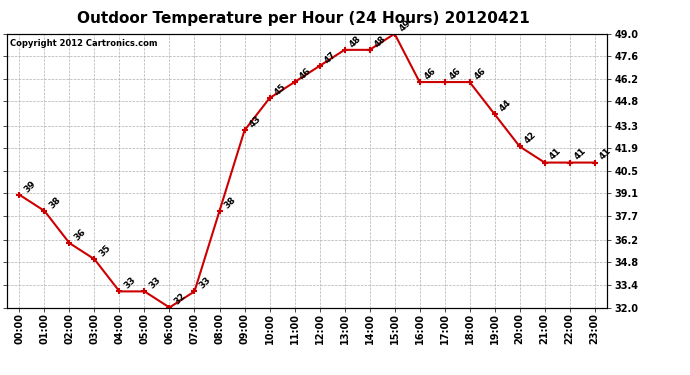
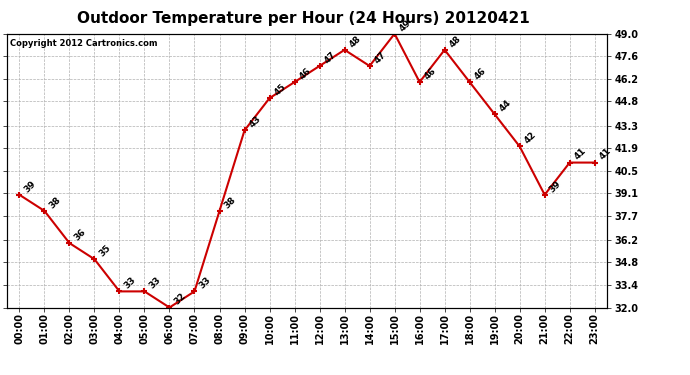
14:00: 48 -> 47
17:00: 46 -> 48
21:00: 41 -> 39
